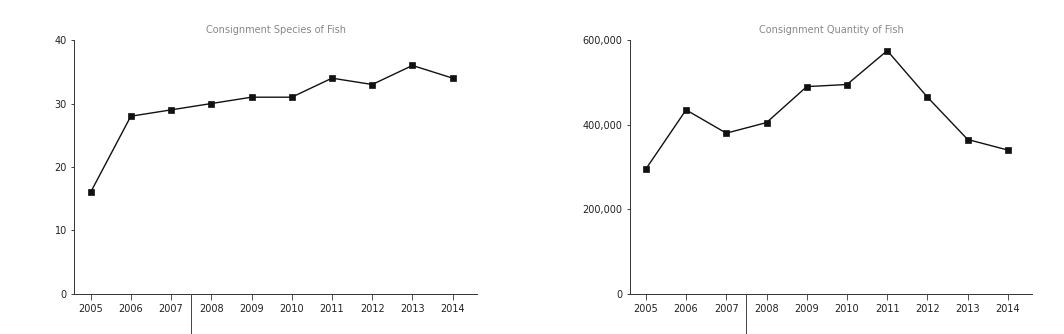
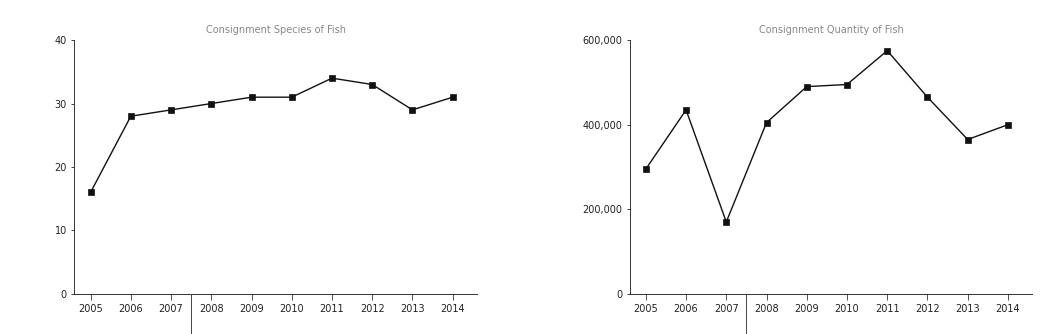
Consignment Species of Fish/2013: 36 -> 29
Consignment Species of Fish/2014: 34 -> 31
Consignment Quantity of Fish/2007: 380,000 -> 170,000
Consignment Quantity of Fish/2014: 340,000 -> 400,000
